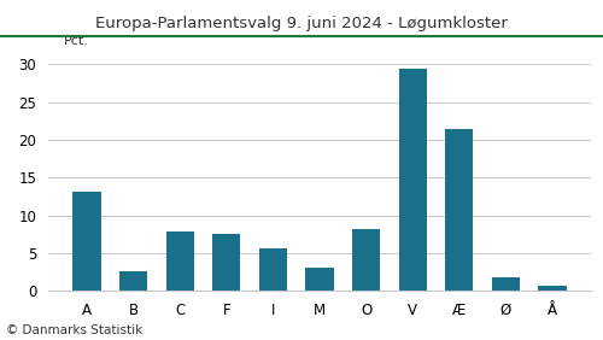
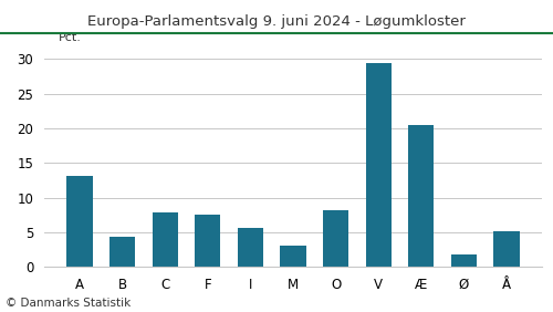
B: 2.5 -> 4.4
Æ: 21.4 -> 20.4
Å: 0.6 -> 5.2
